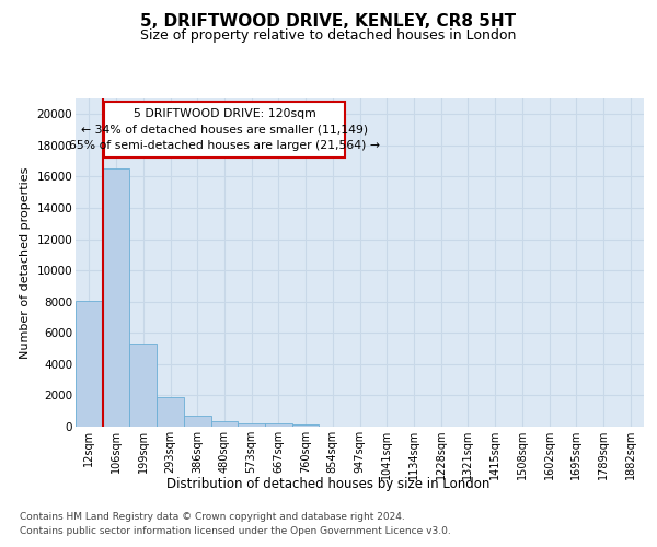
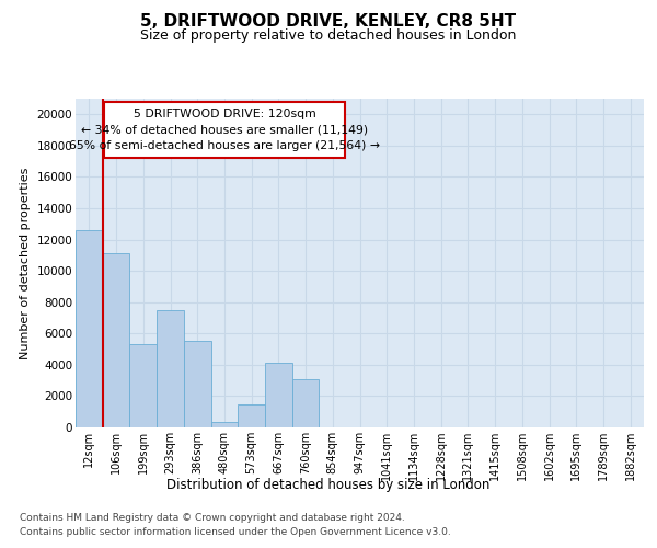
12sqm: 8000 -> 12600
106sqm: 16500 -> 11100
293sqm: 1900 -> 7500
386sqm: 700 -> 5500
573sqm: 200 -> 1500
667sqm: 200 -> 4100
760sqm: 200 -> 3100
